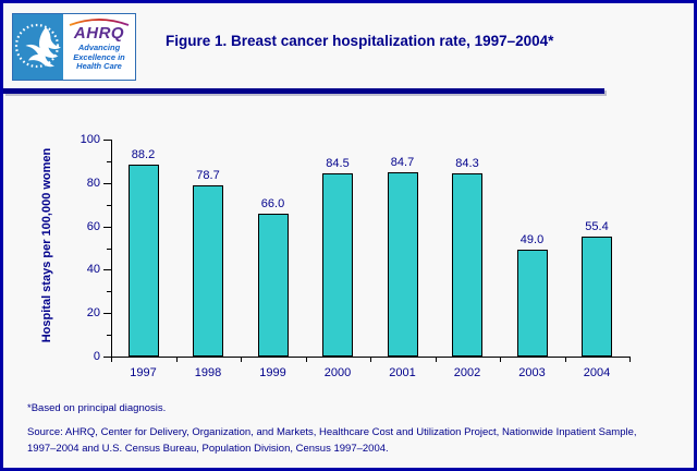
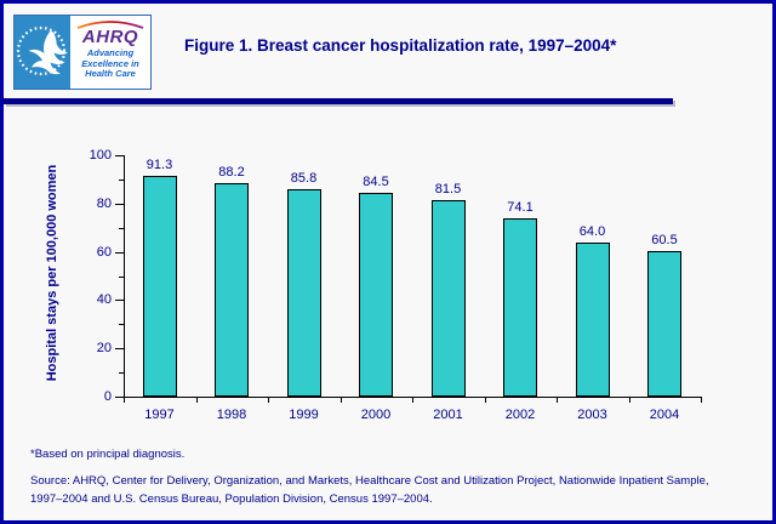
1997: 88.2 -> 91.3
1998: 78.7 -> 88.2
1999: 66.0 -> 85.8
2001: 84.7 -> 81.5
2002: 84.3 -> 74.1
2003: 49.0 -> 64.0
2004: 55.4 -> 60.5
